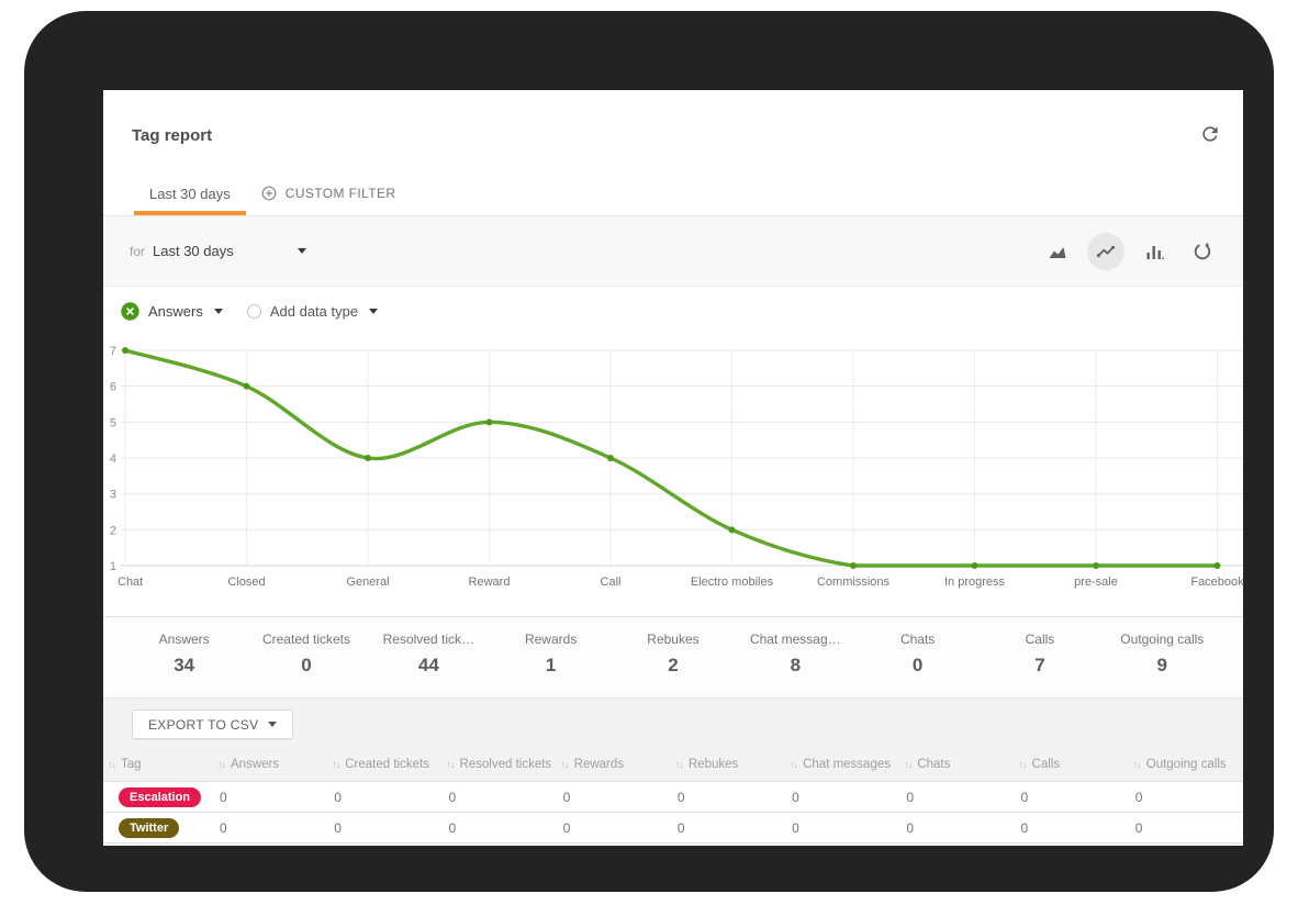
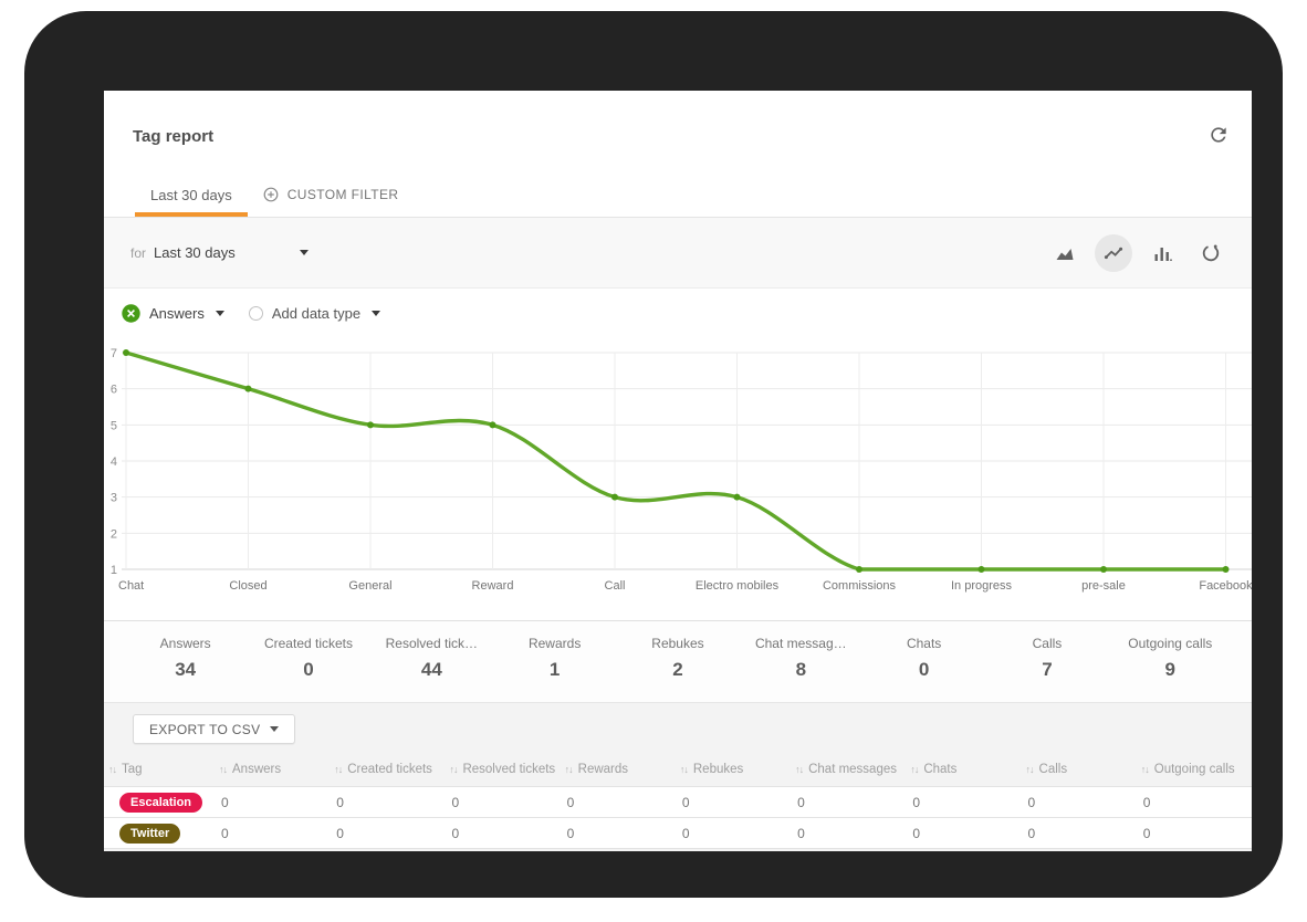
General: 4 -> 5
Call: 4 -> 3
Electro mobiles: 2 -> 3
